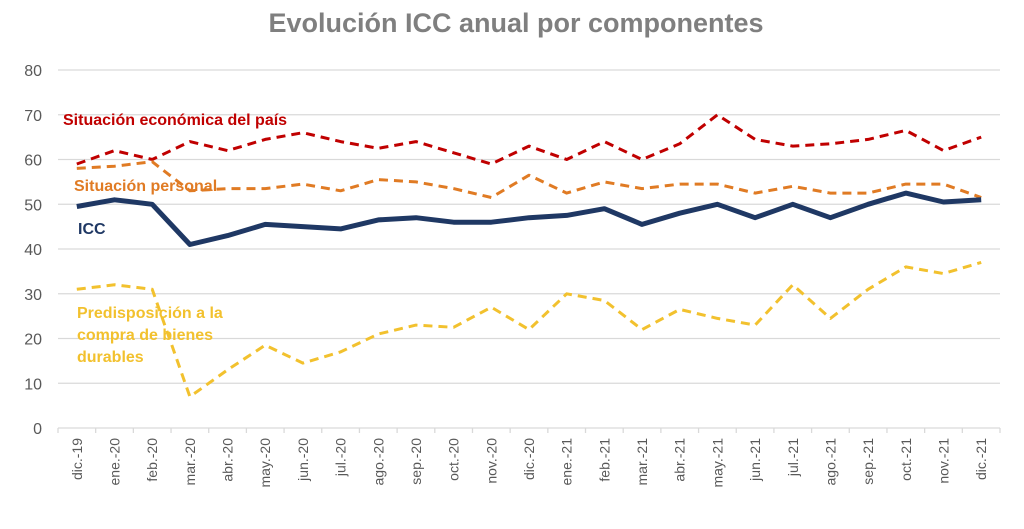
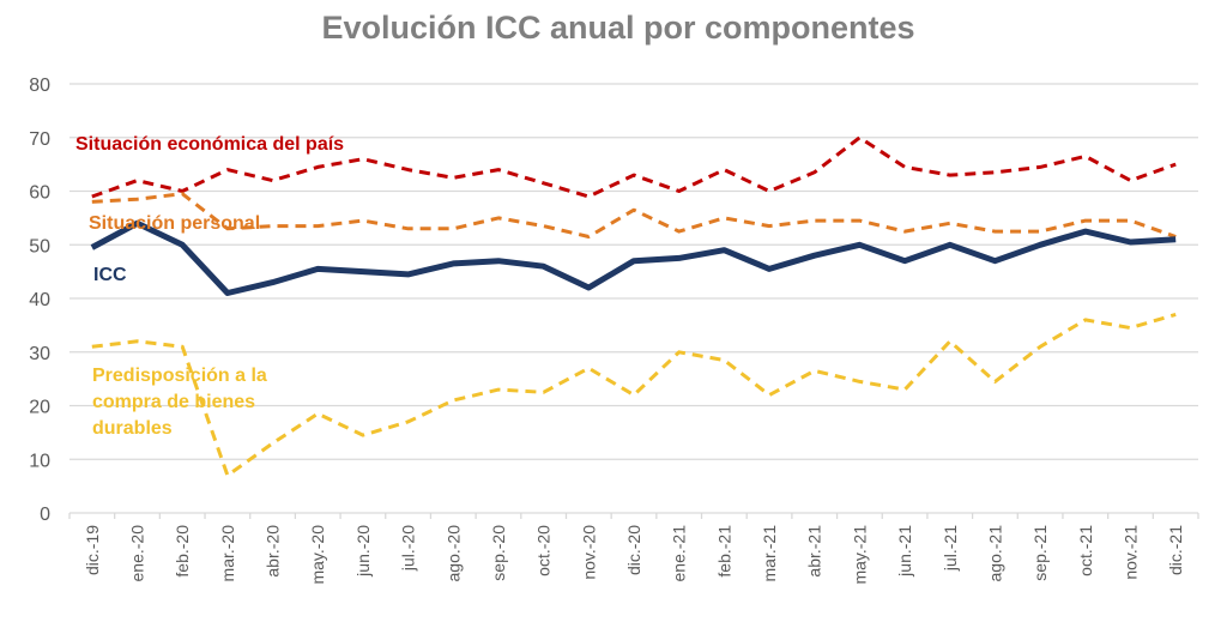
ICC/ene.-20: 51 -> 54
Situación personal/ago.-20: 56 -> 53
ICC/nov.-20: 46 -> 42
